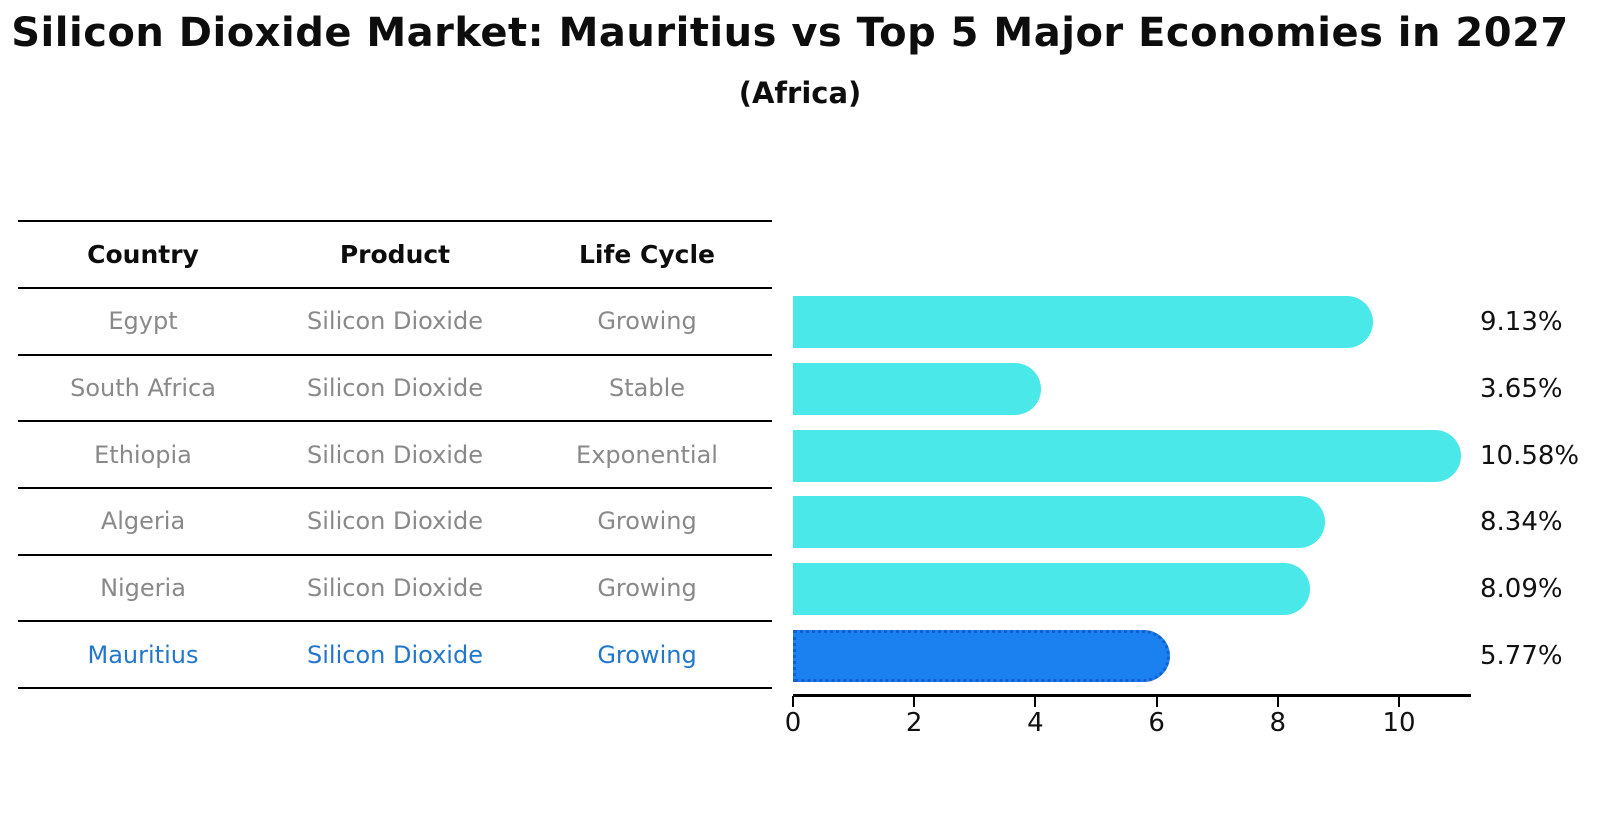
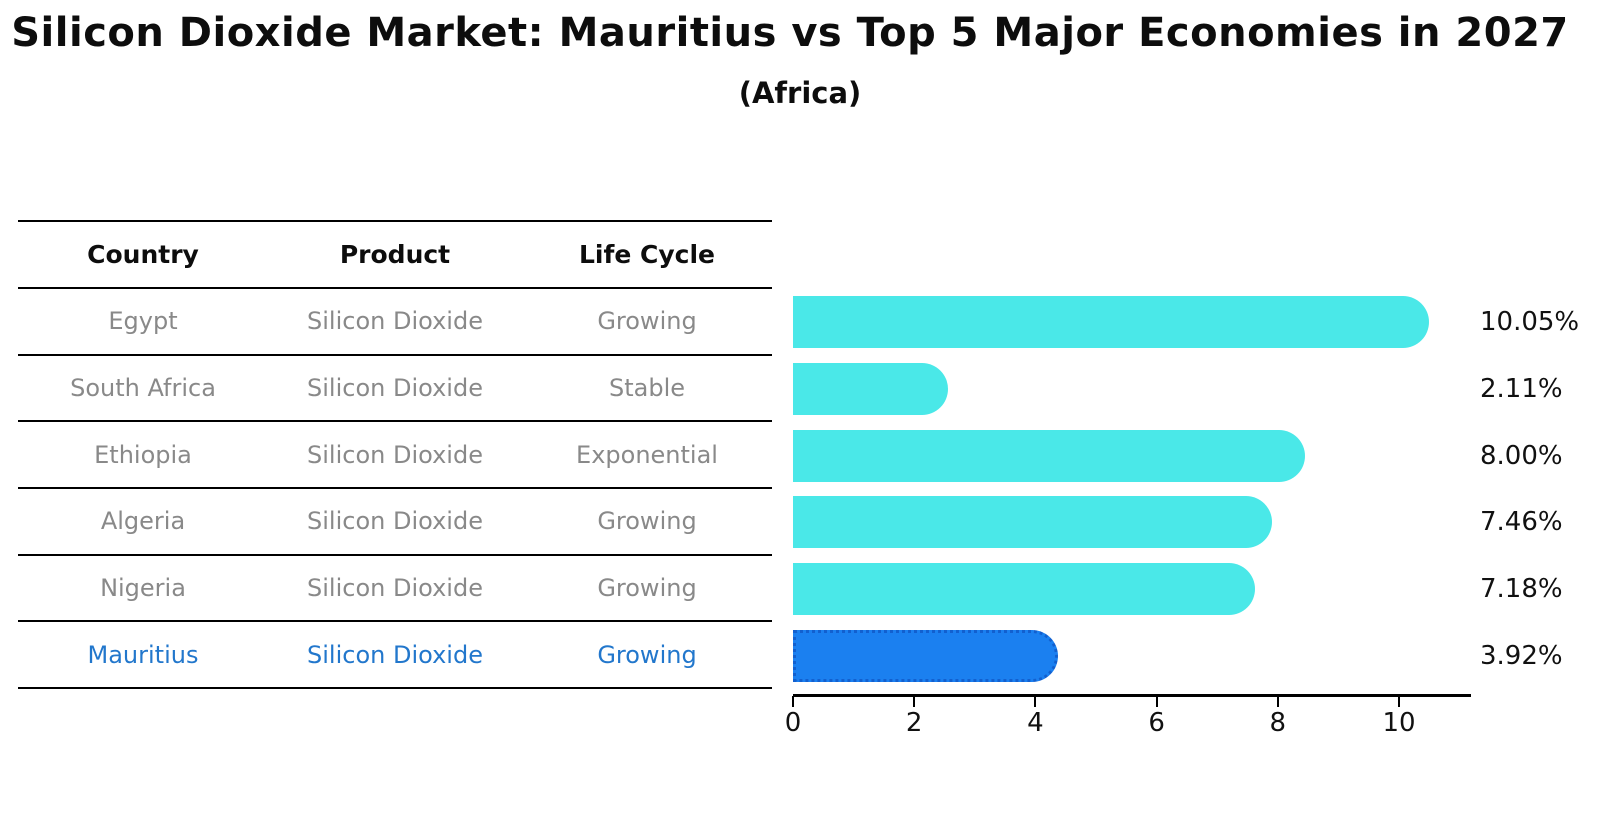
Egypt: 9.13% -> 10.05%
South Africa: 3.65% -> 2.11%
Ethiopia: 10.58% -> 8.00%
Algeria: 8.34% -> 7.46%
Nigeria: 8.09% -> 7.18%
Mauritius: 5.77% -> 3.92%
